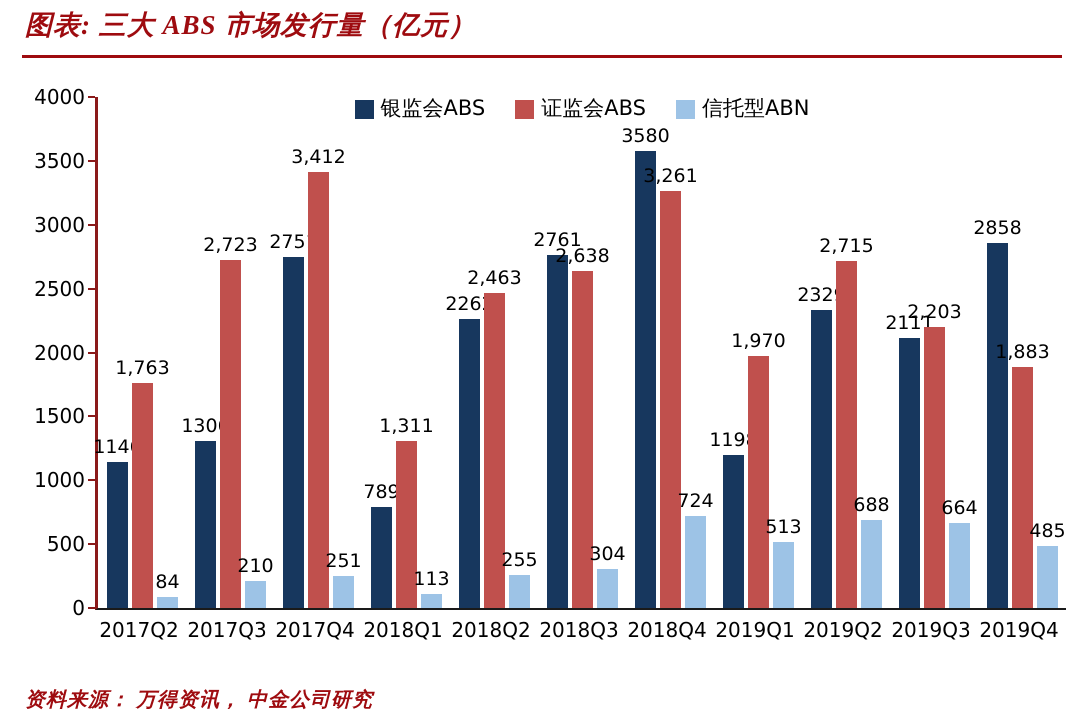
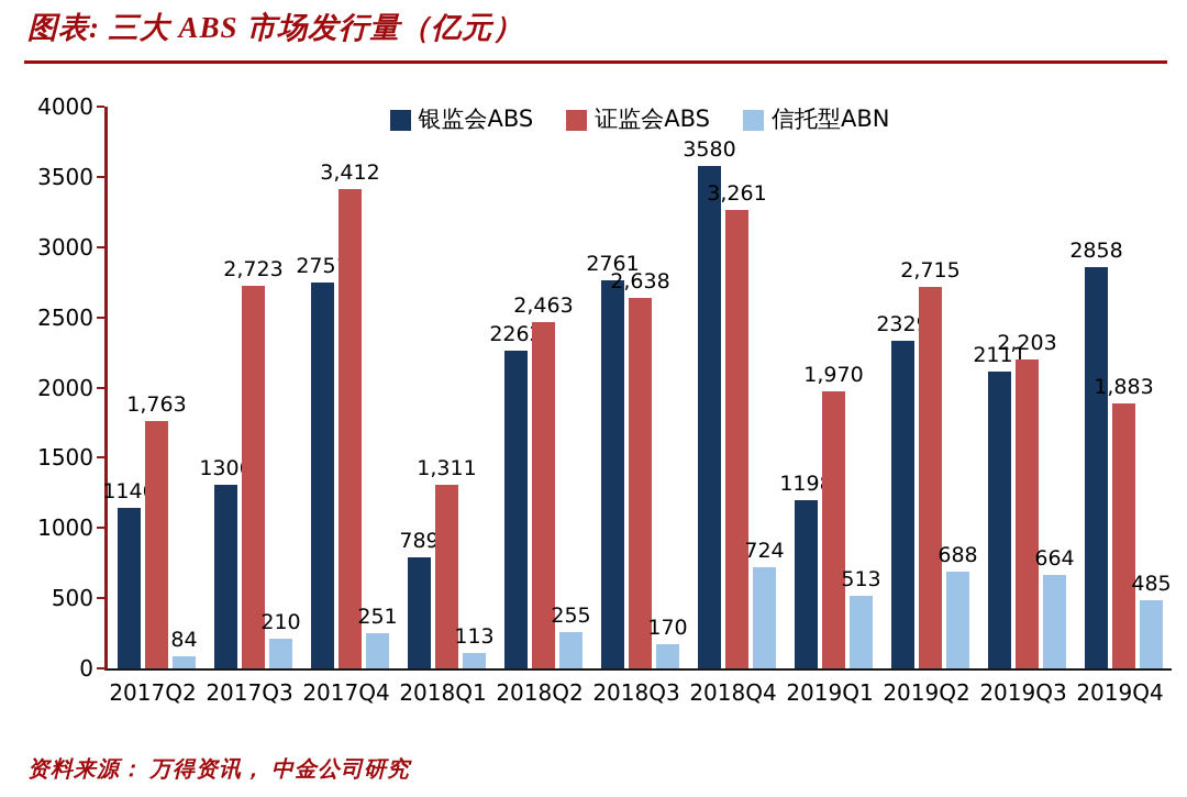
信托型ABN/2018Q3: 304 -> 170
